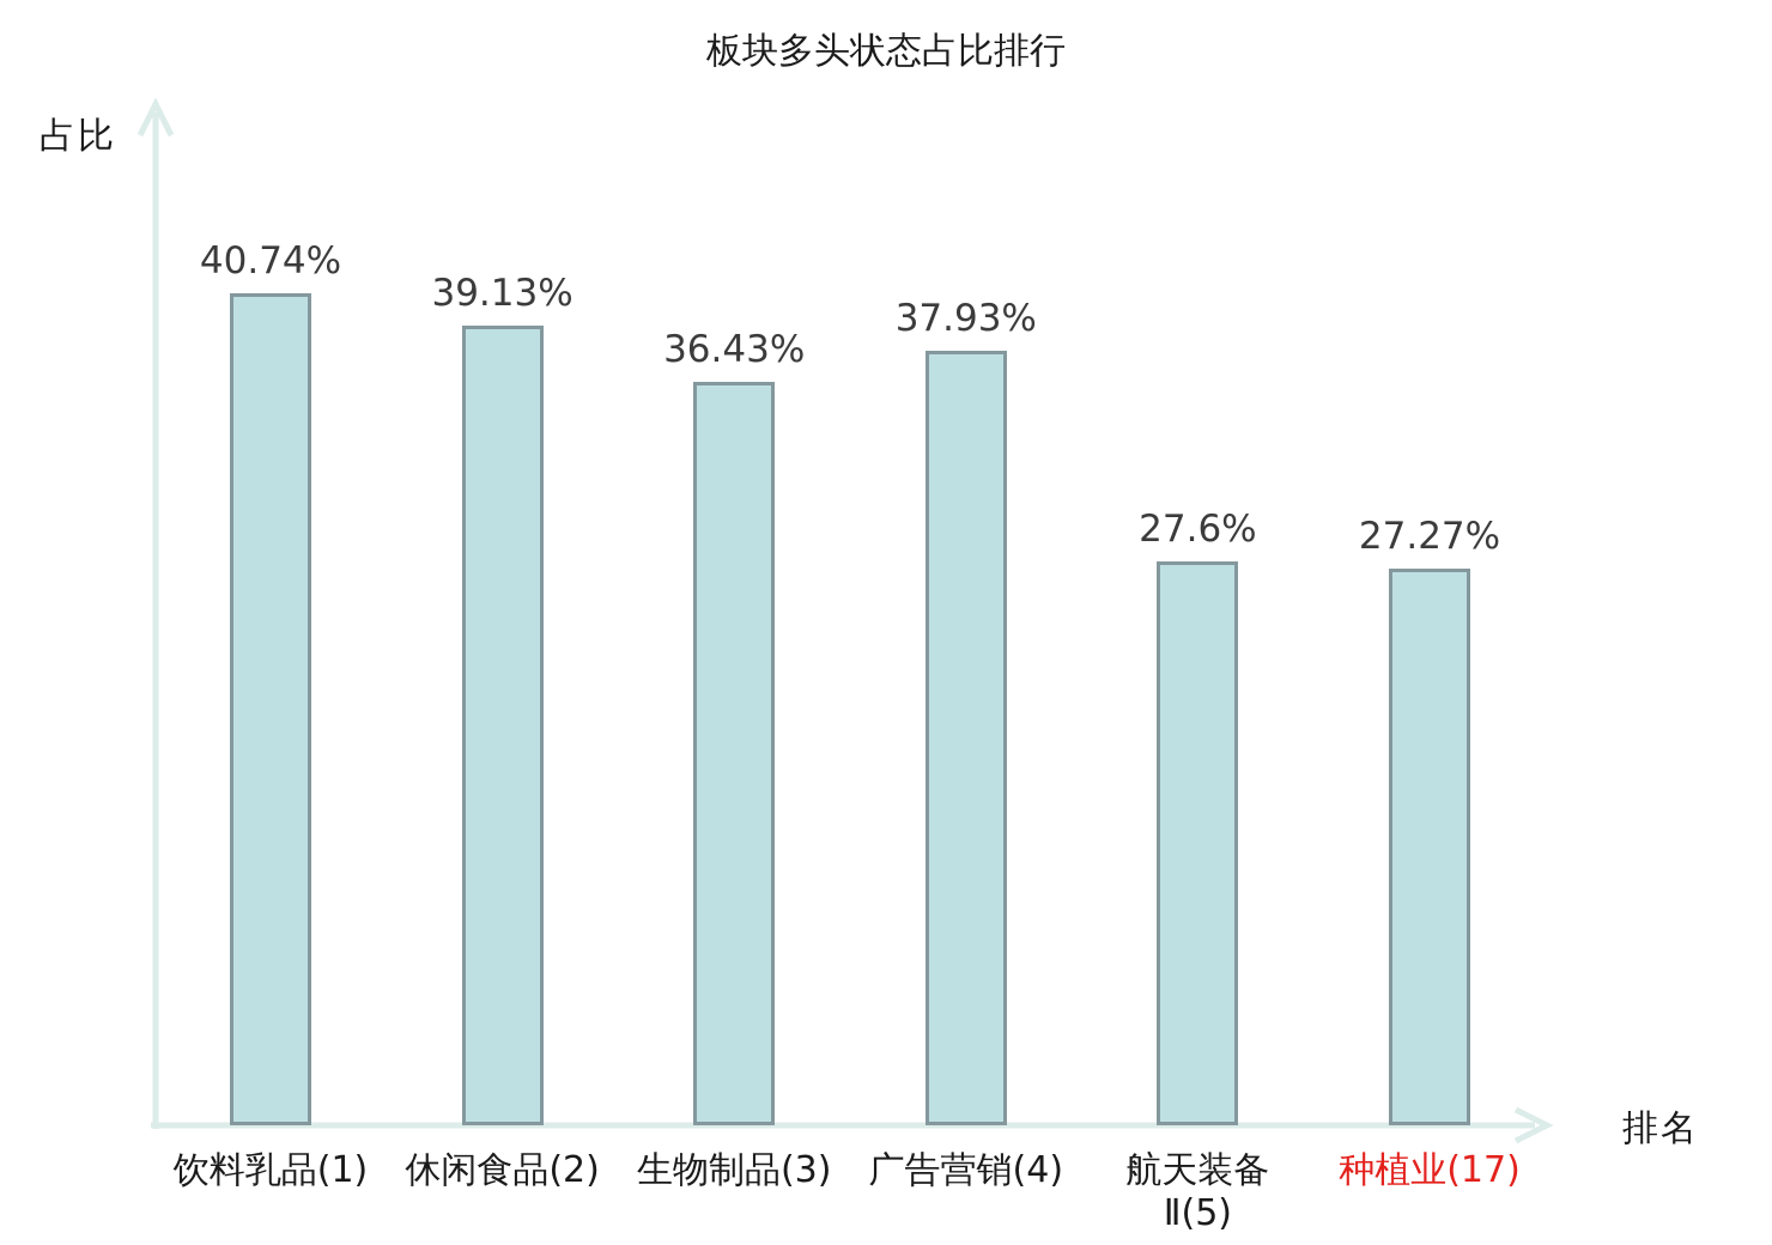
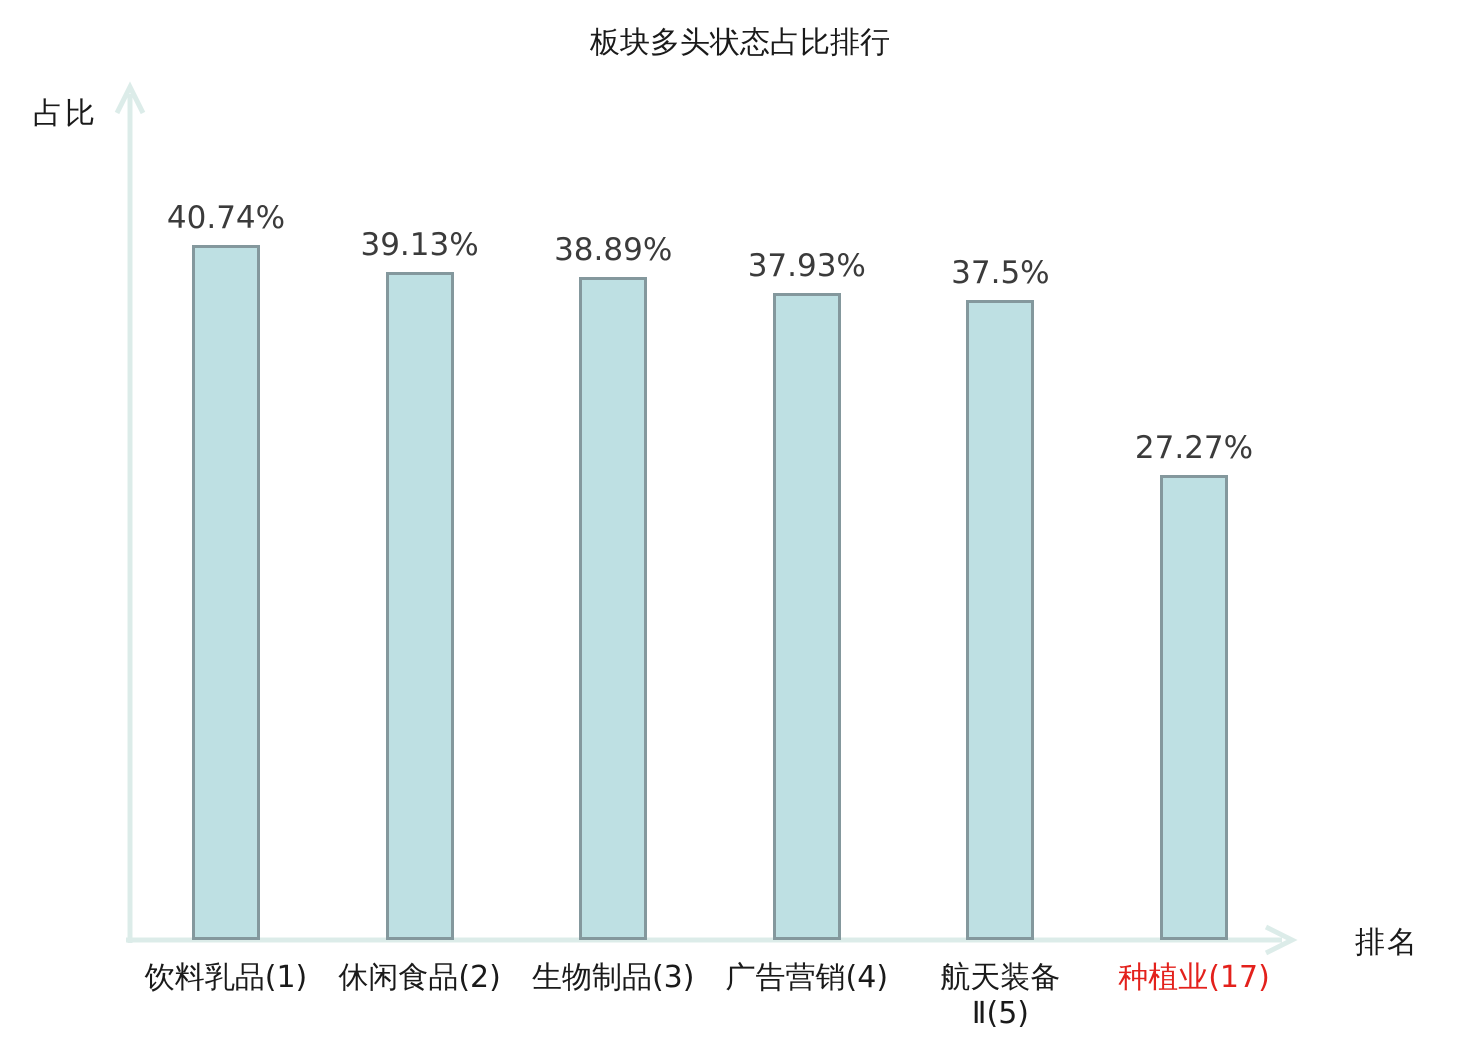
生物制品(3): 36.43% -> 38.89%
航天装备 Ⅱ(5): 27.6% -> 37.5%
